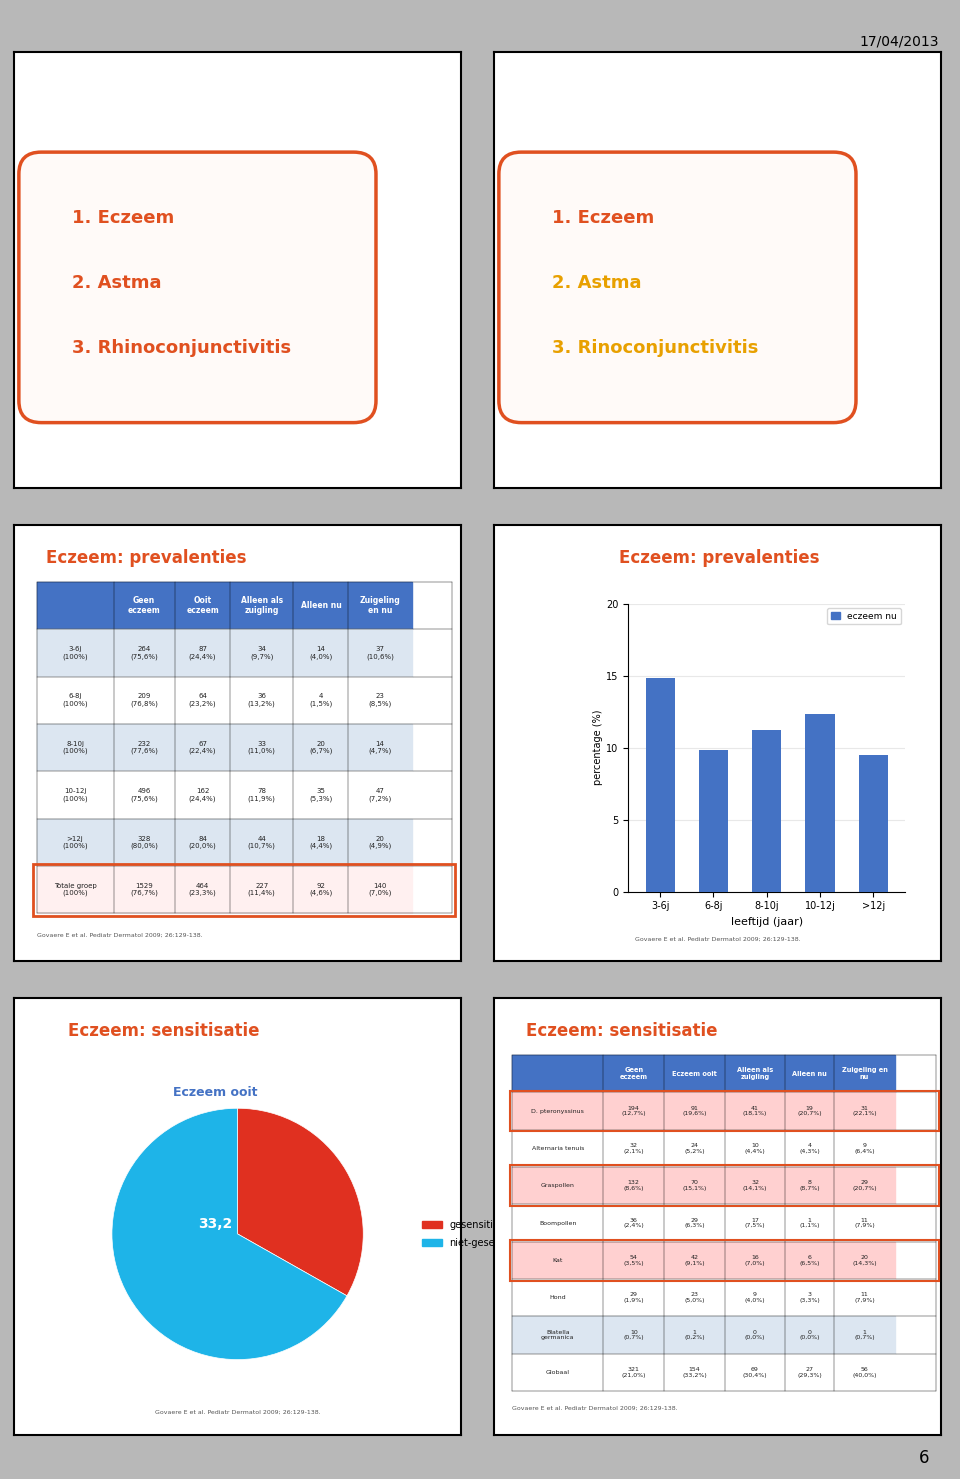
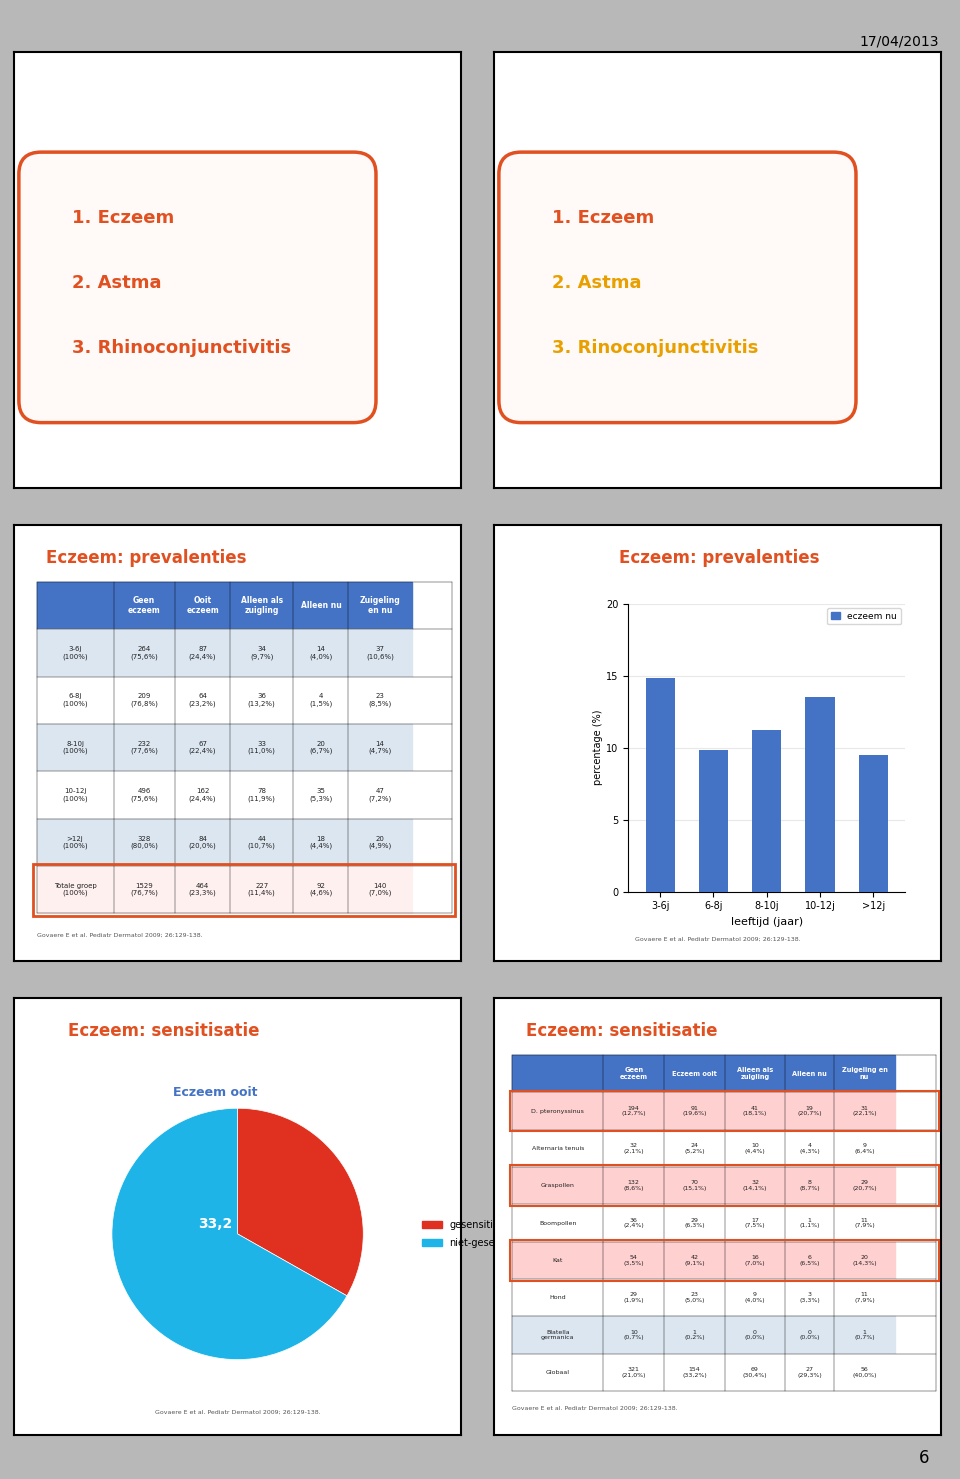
10-12j: 12.3 -> 13.5
